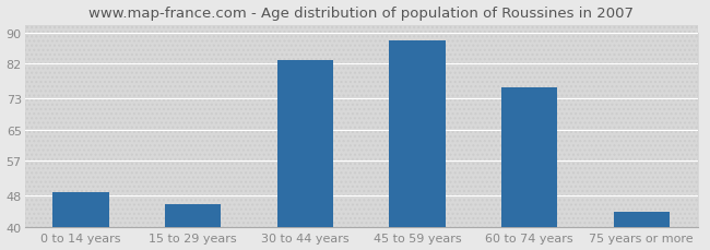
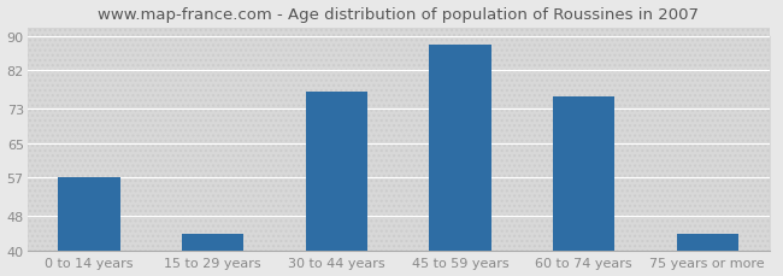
0 to 14 years: 49 -> 57
15 to 29 years: 46 -> 44
30 to 44 years: 83 -> 77
